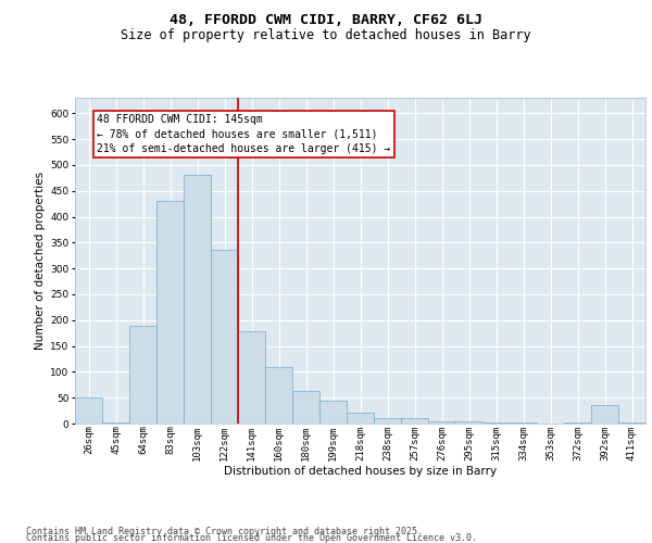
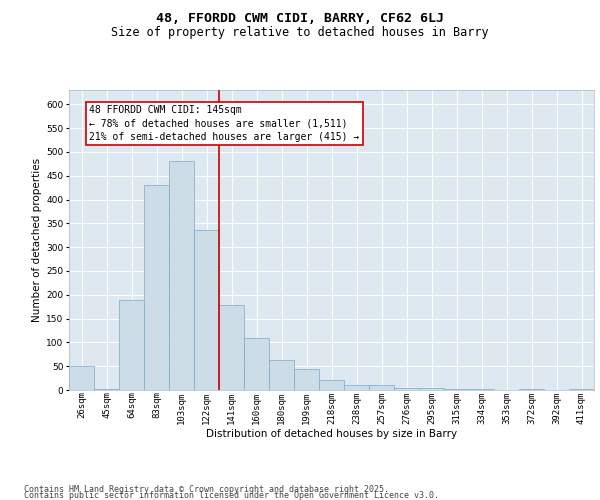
392sqm: 35 -> 1
